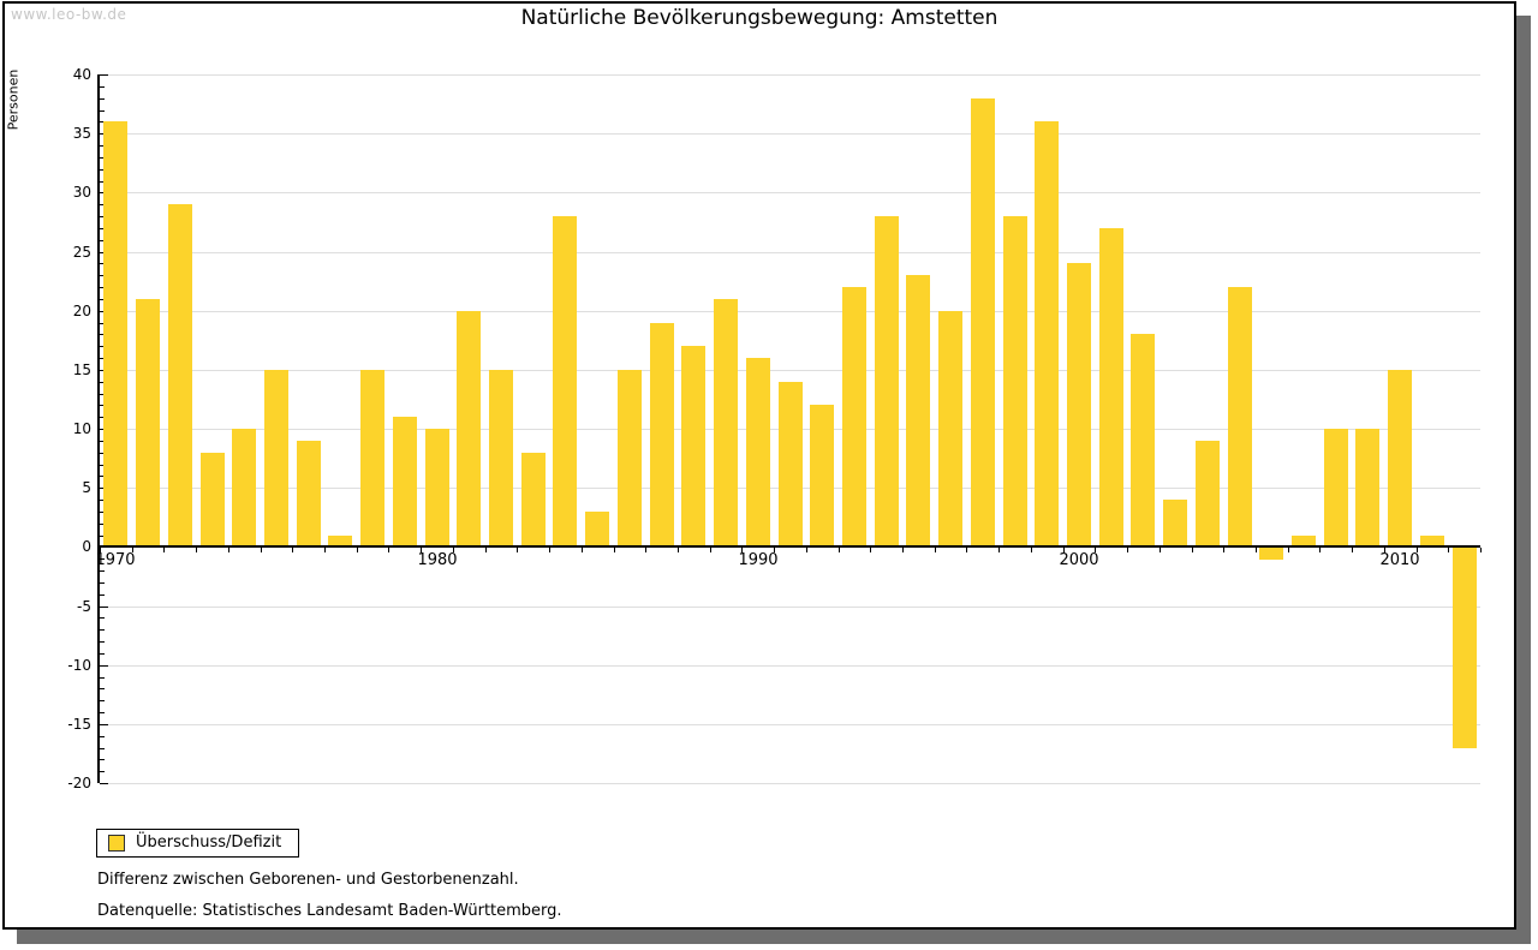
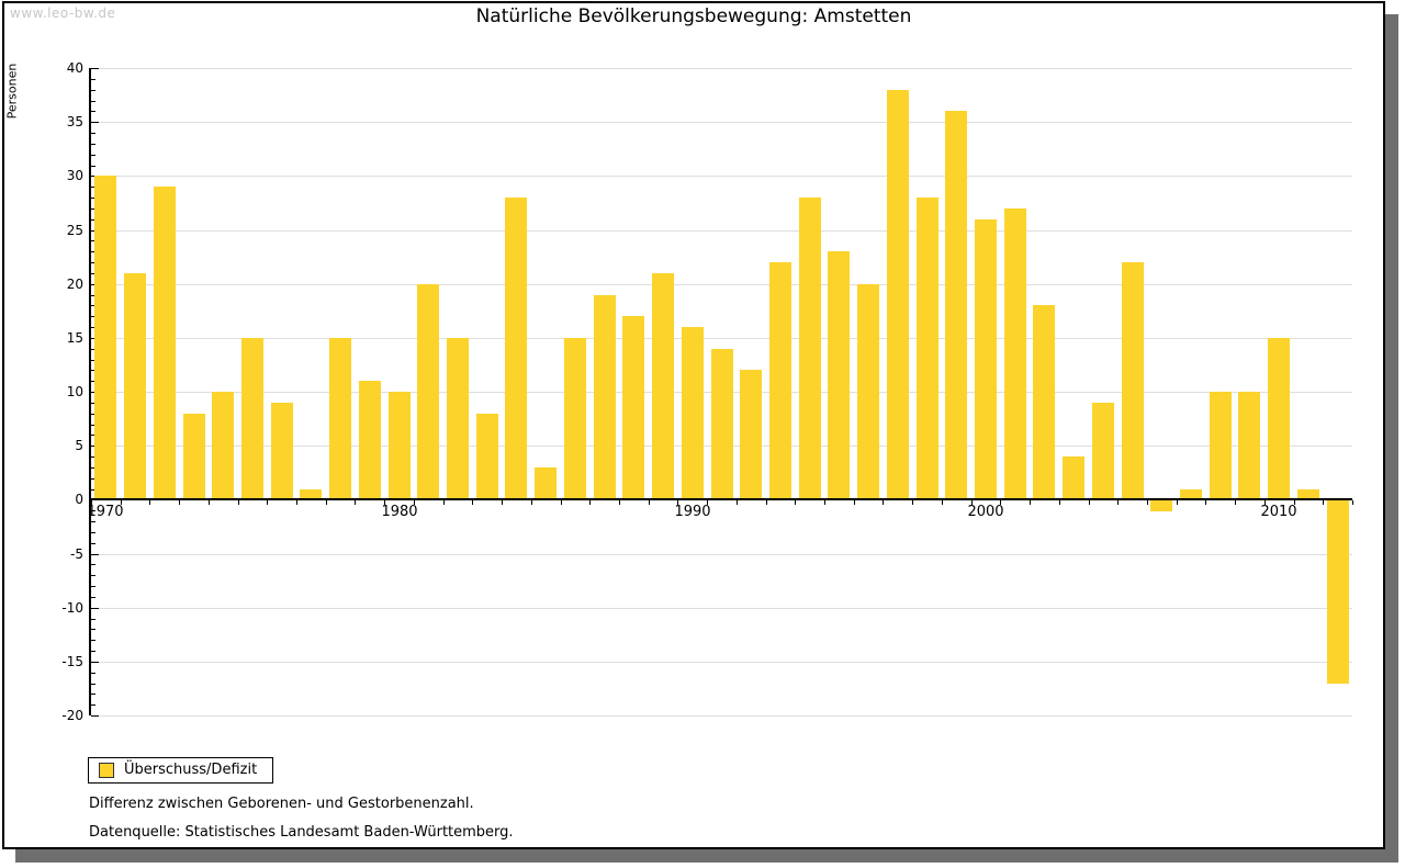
1970: 36 -> 30
2000: 24 -> 26
